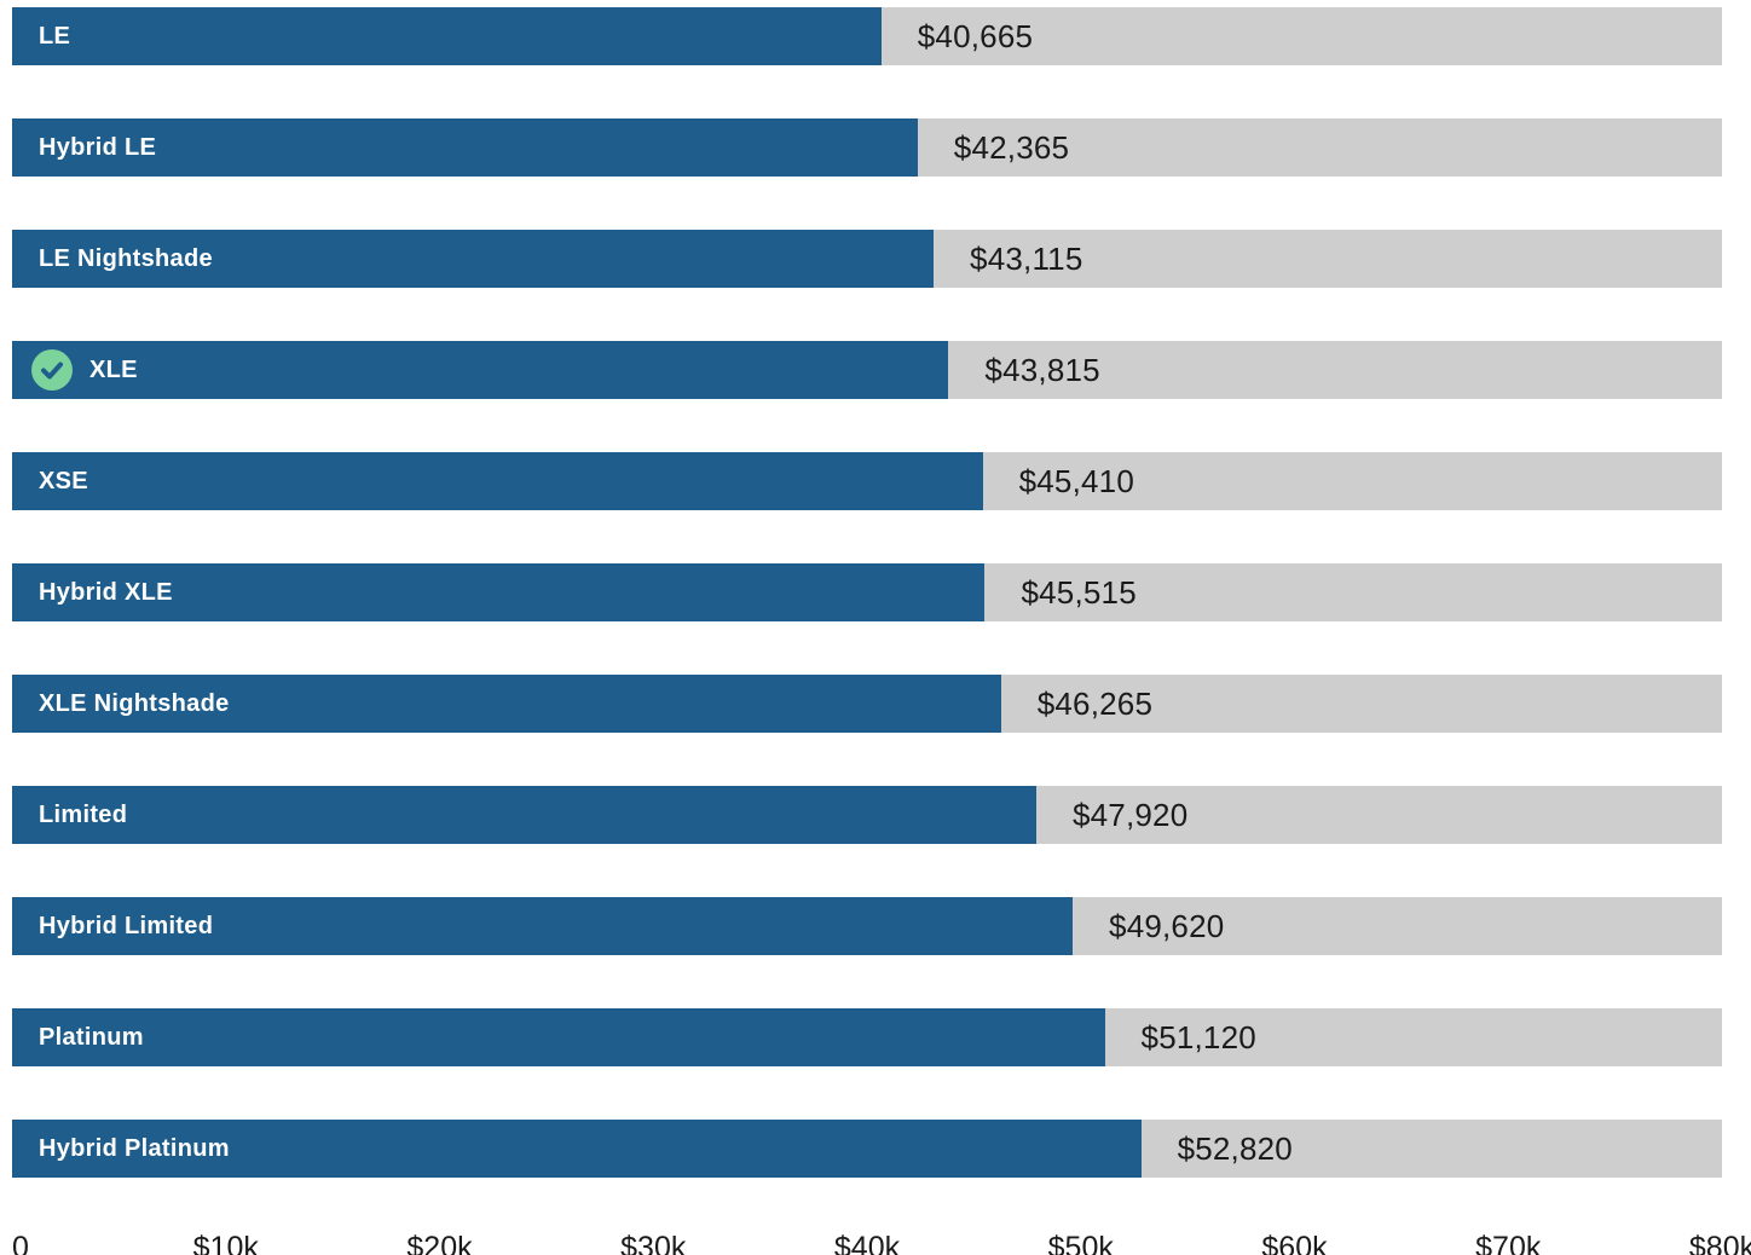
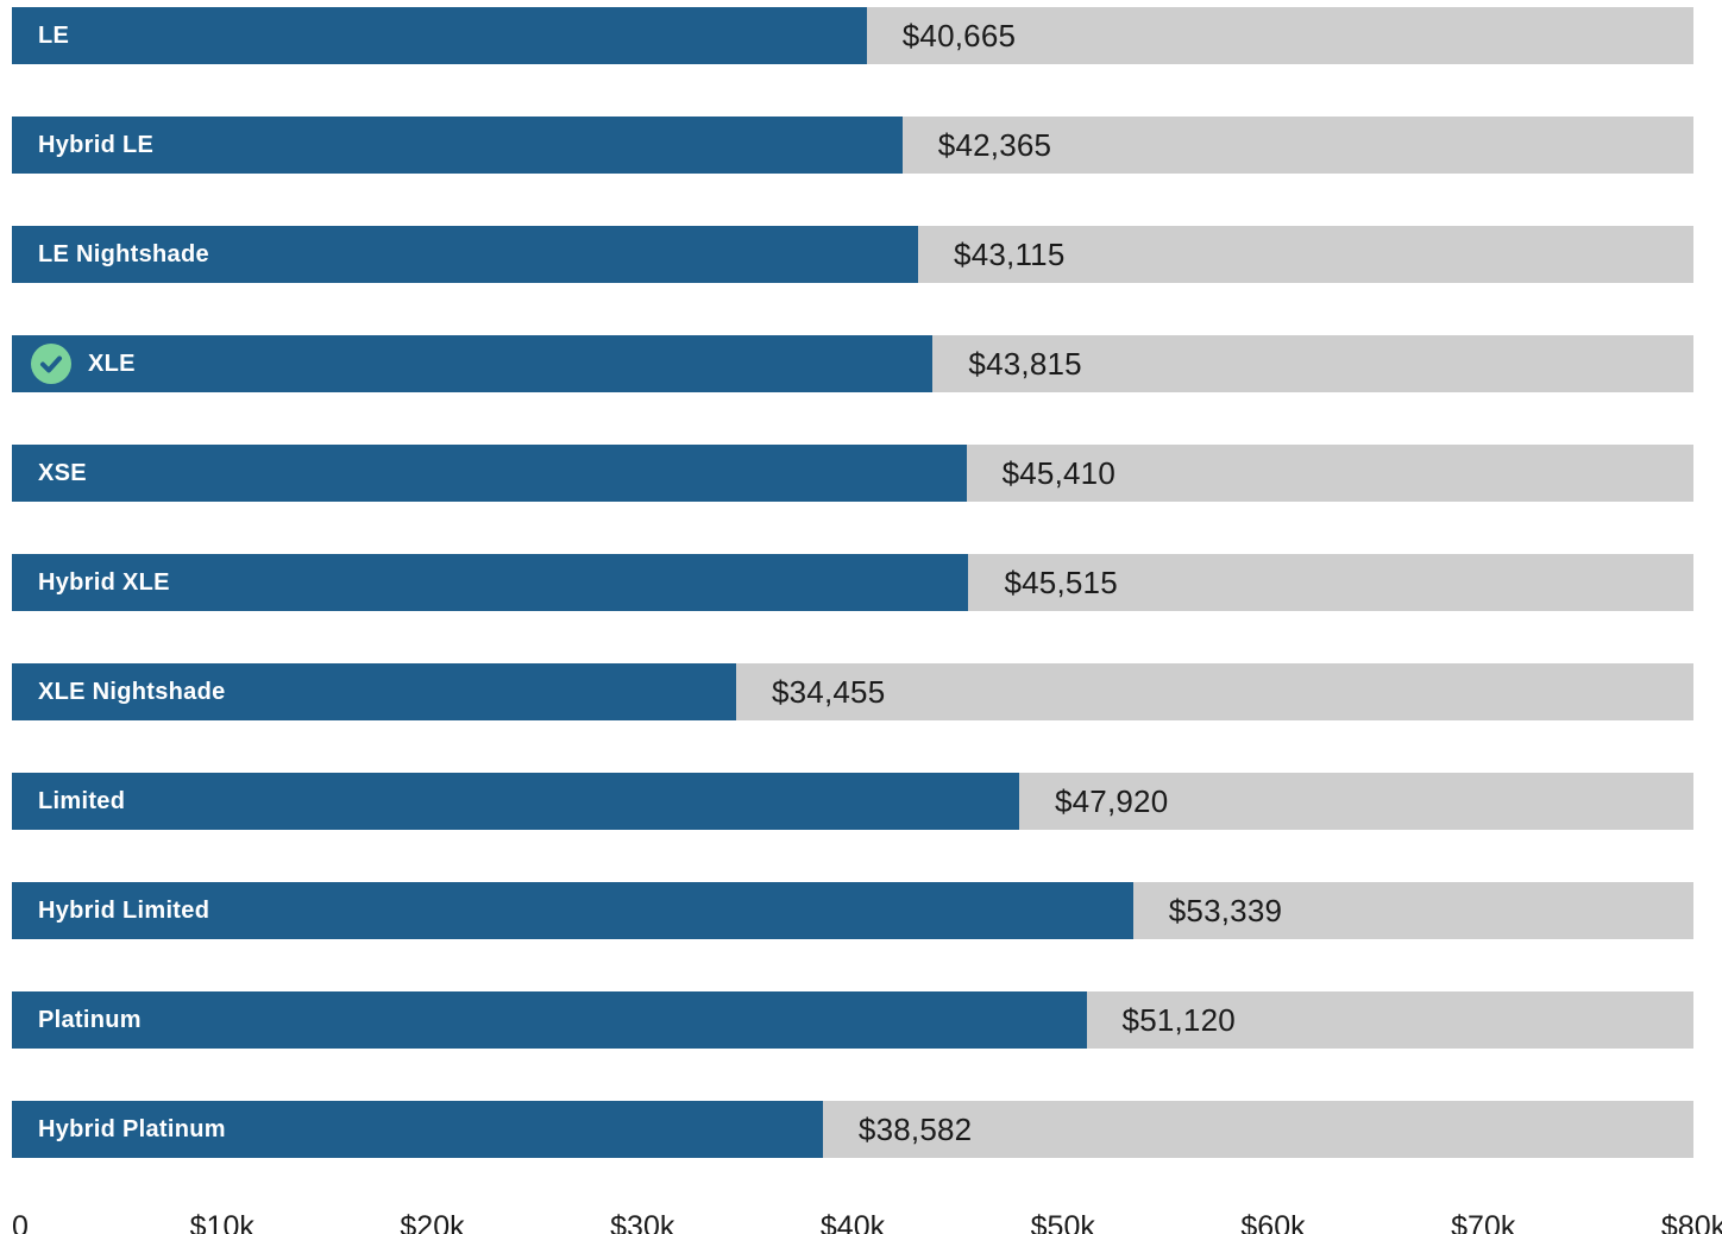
XLE Nightshade: $46,265 -> $34,455
Hybrid Limited: $49,620 -> $53,339
Hybrid Platinum: $52,820 -> $38,582
